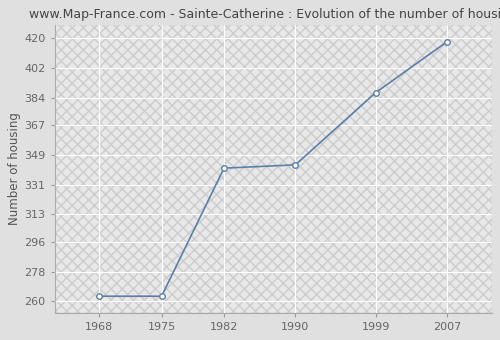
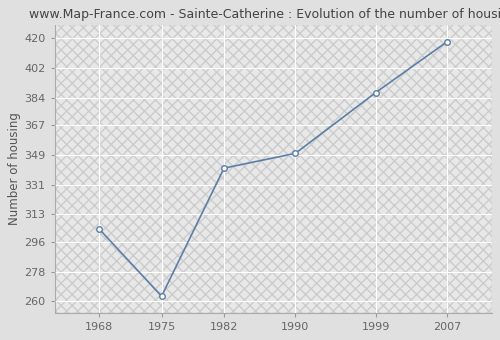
1968: 263 -> 304
1990: 343 -> 350
